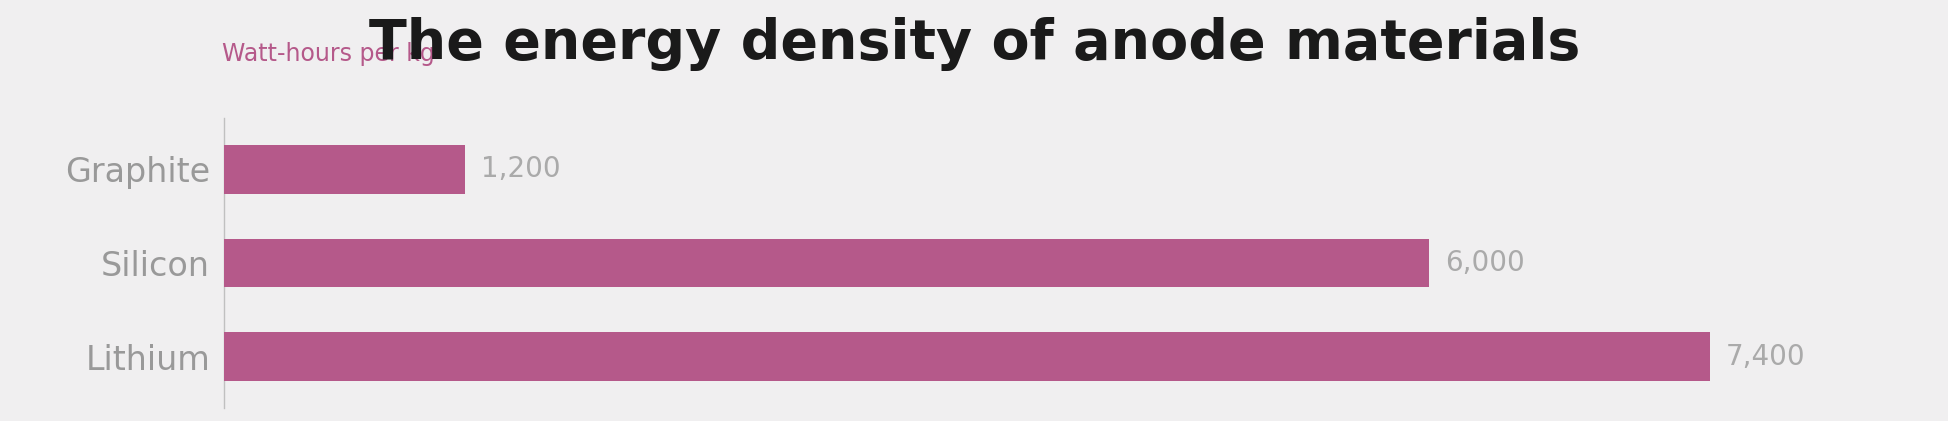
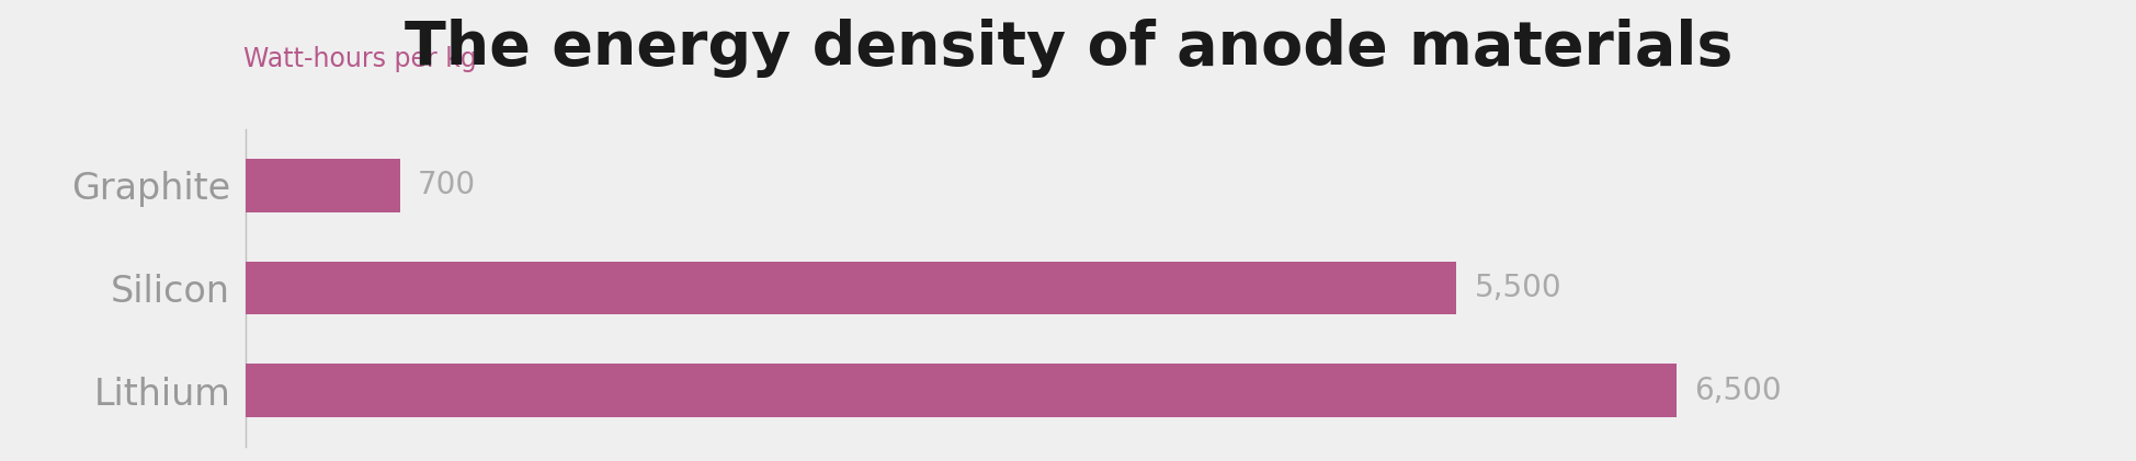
Graphite: 1,200 -> 700
Silicon: 6,000 -> 5,500
Lithium: 7,400 -> 6,500
